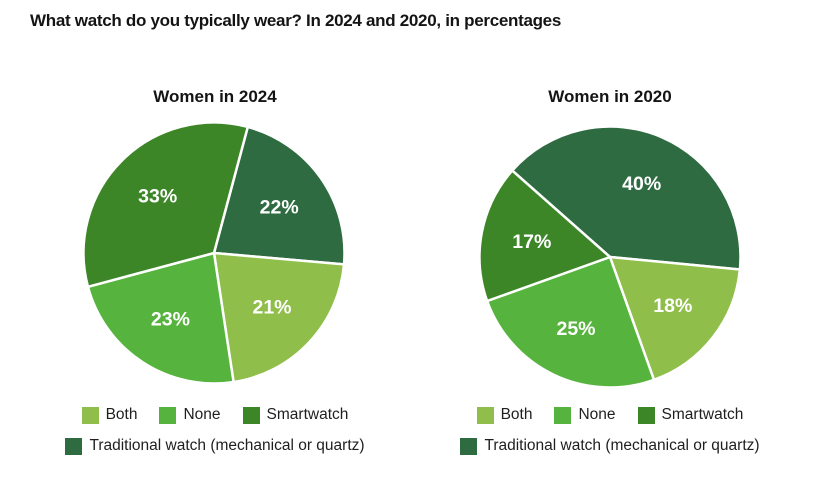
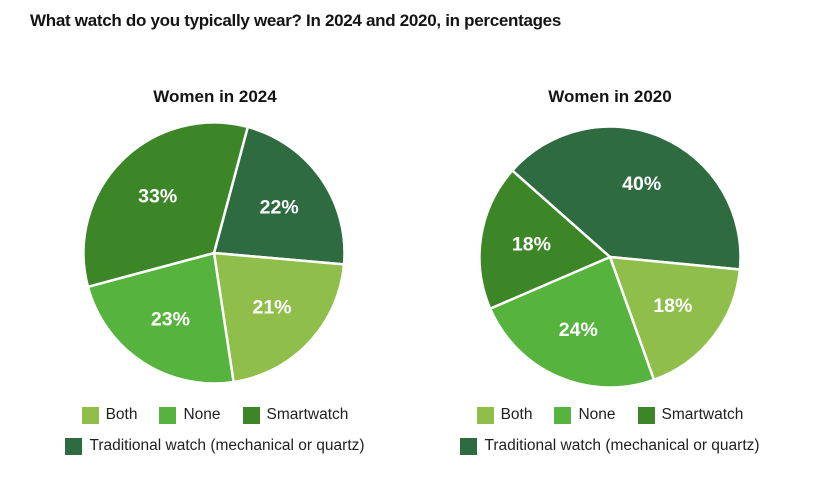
Women in 2020/None: 25% -> 24%
Women in 2020/Smartwatch: 17% -> 18%
